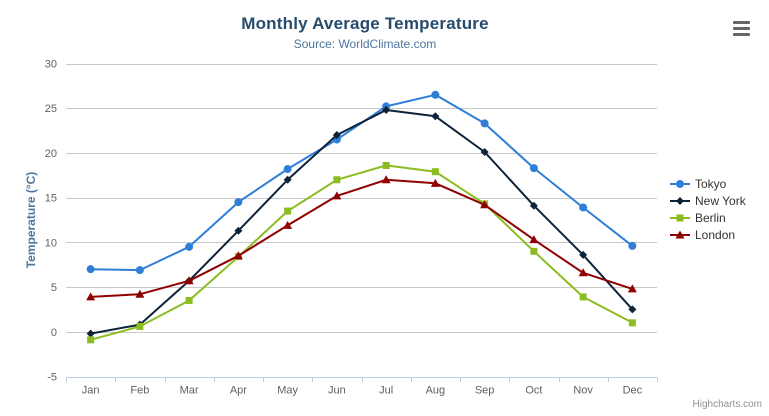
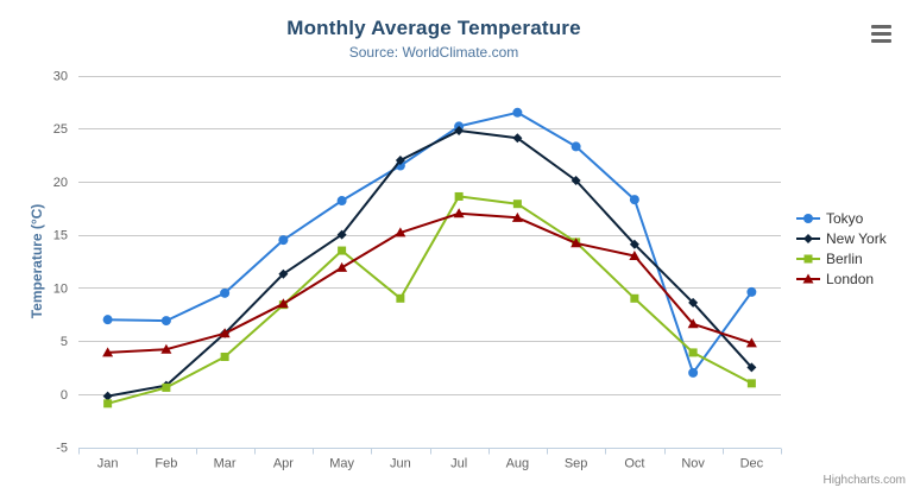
New York/May: 17 -> 15
Berlin/Jun: 17 -> 9
London/Oct: 10 -> 13
Tokyo/Nov: 14 -> 2
